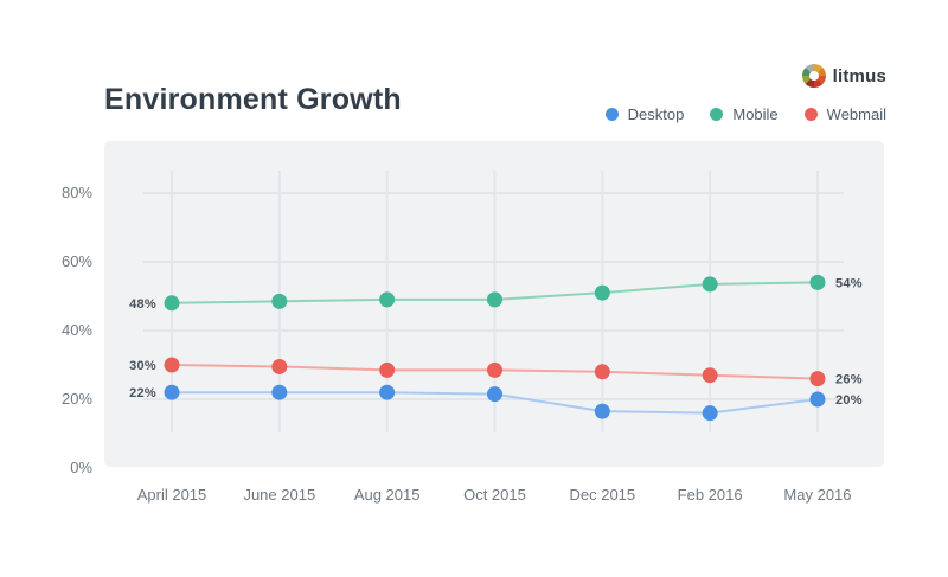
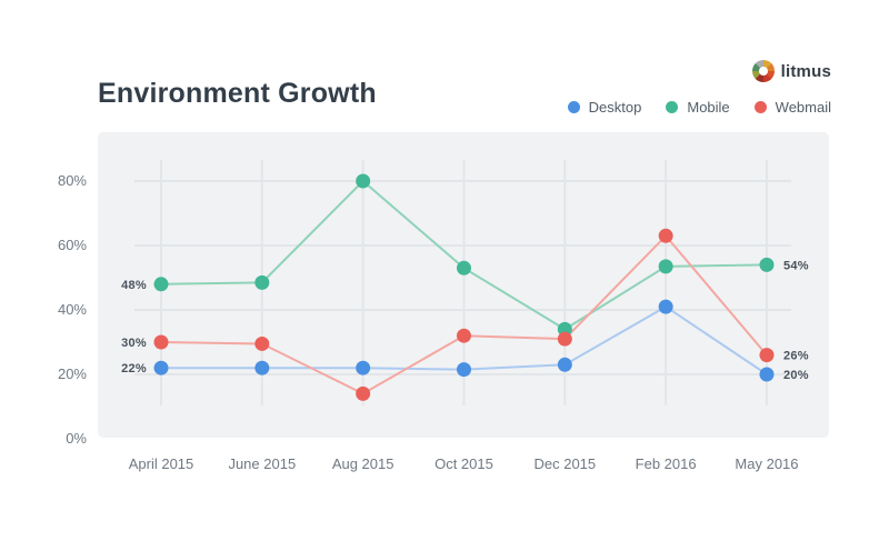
Mobile/Aug 2015: 49% -> 80%
Webmail/Aug 2015: 28% -> 14%
Mobile/Oct 2015: 49% -> 53%
Webmail/Oct 2015: 28% -> 32%
Desktop/Dec 2015: 16% -> 23%
Mobile/Dec 2015: 51% -> 34%
Webmail/Dec 2015: 28% -> 31%
Desktop/Feb 2016: 16% -> 41%
Webmail/Feb 2016: 27% -> 63%
